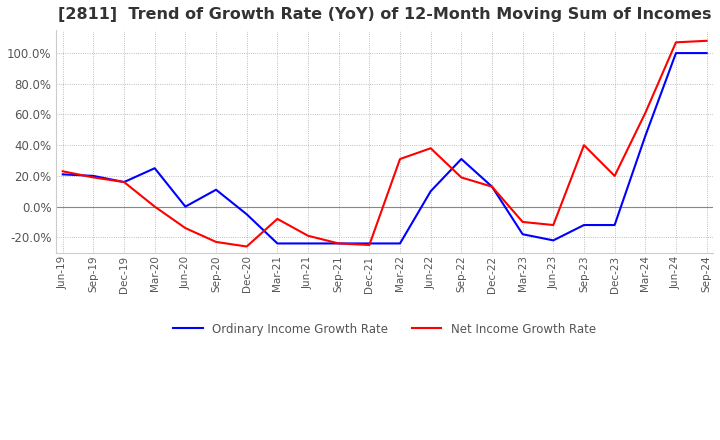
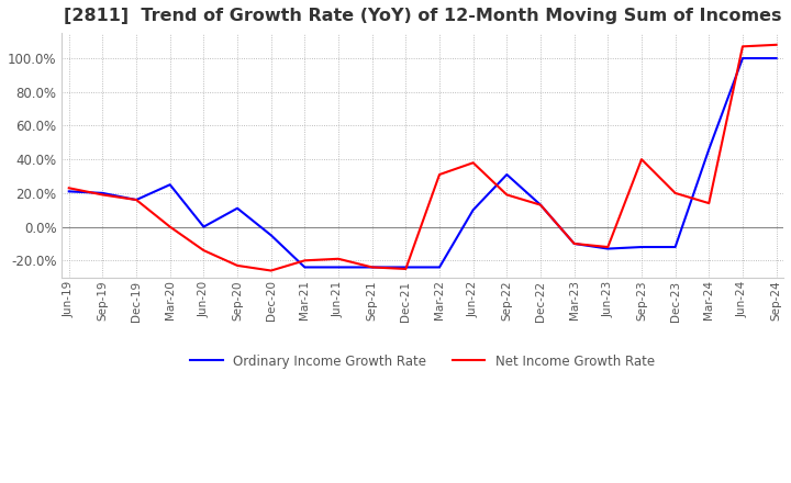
Net Income Growth Rate/Mar-21: -8% -> -20%
Ordinary Income Growth Rate/Mar-23: -18% -> -10%
Ordinary Income Growth Rate/Jun-23: -22% -> -13%
Net Income Growth Rate/Mar-24: 61% -> 14%
